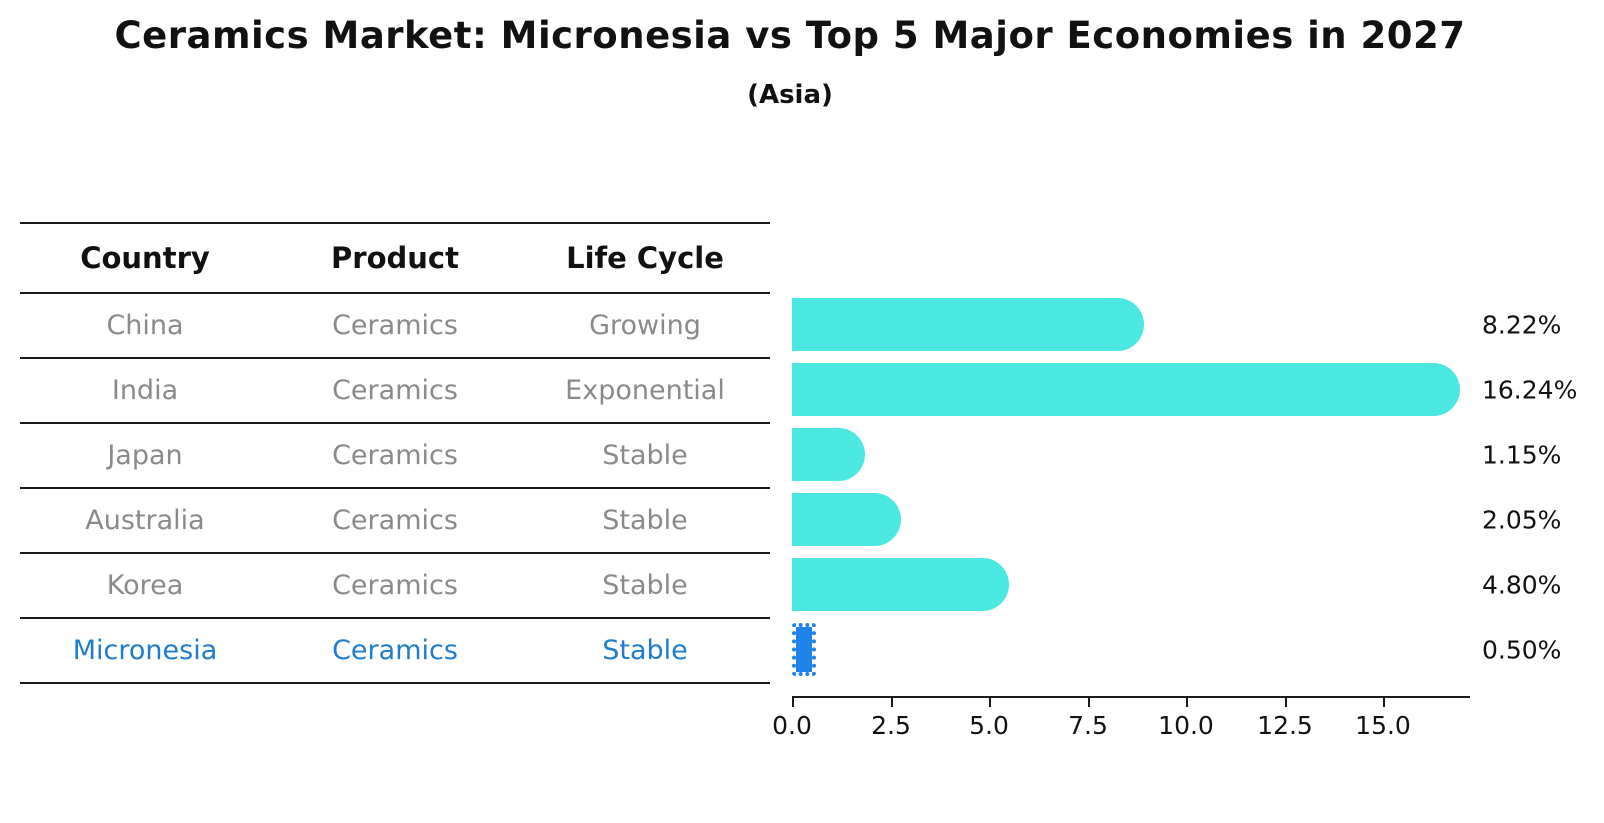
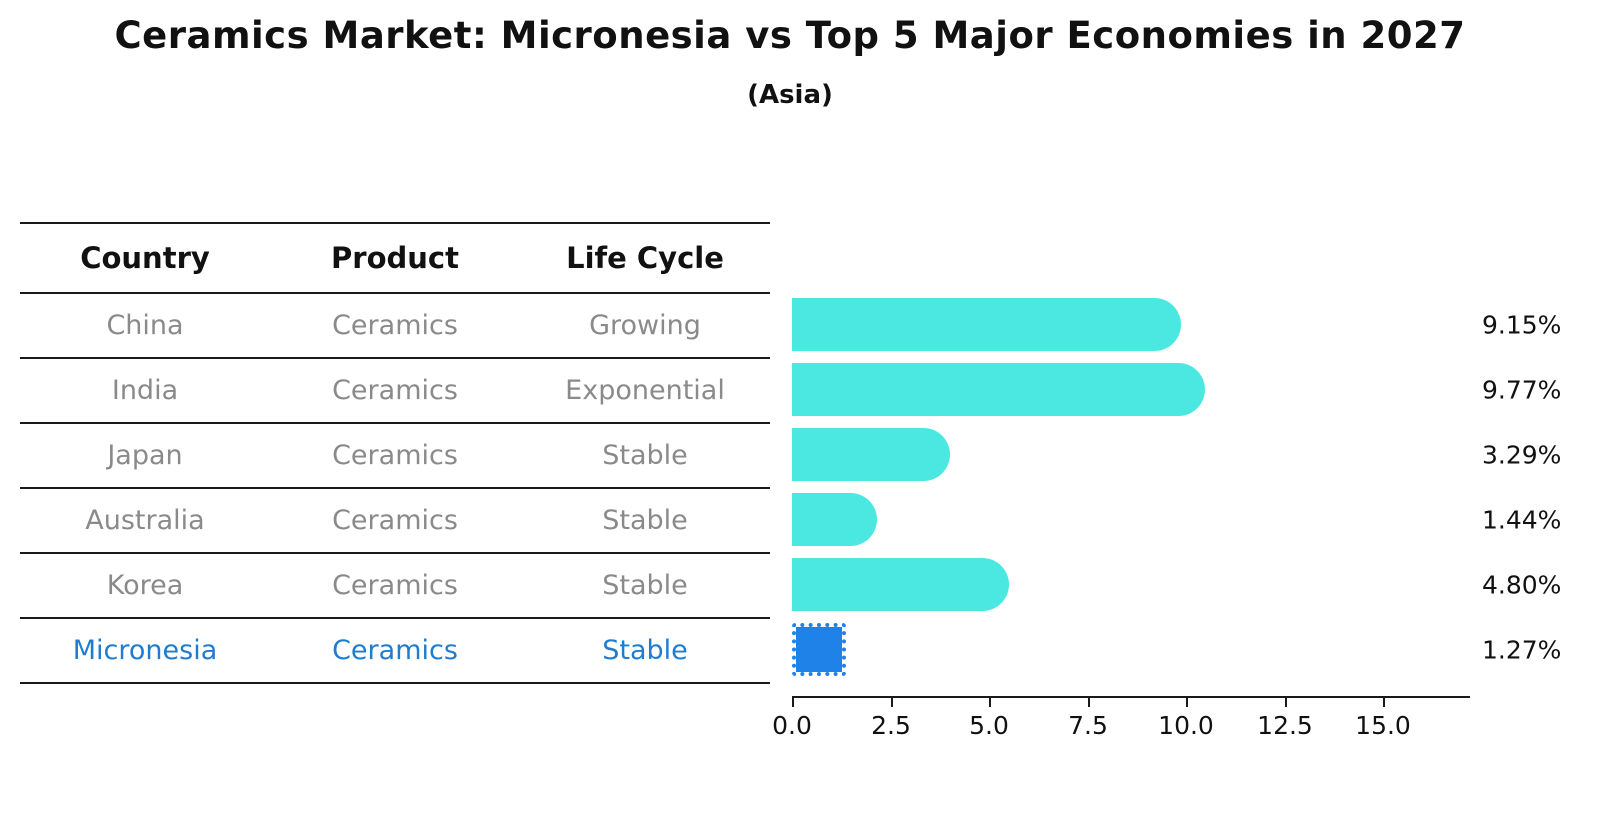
China: 8.22% -> 9.15%
India: 16.24% -> 9.77%
Japan: 1.15% -> 3.29%
Australia: 2.05% -> 1.44%
Micronesia: 0.50% -> 1.27%
